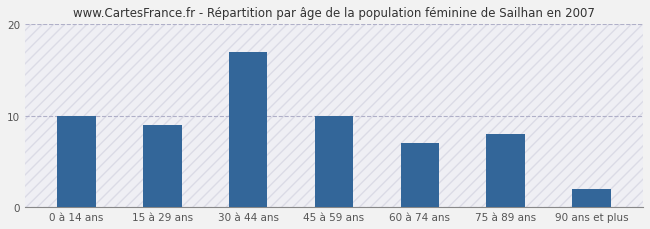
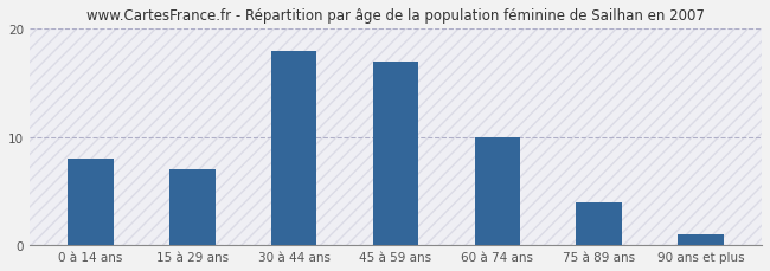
0 à 14 ans: 10 -> 8
15 à 29 ans: 9 -> 7
30 à 44 ans: 17 -> 18
45 à 59 ans: 10 -> 17
60 à 74 ans: 7 -> 10
75 à 89 ans: 8 -> 4
90 ans et plus: 2 -> 1
